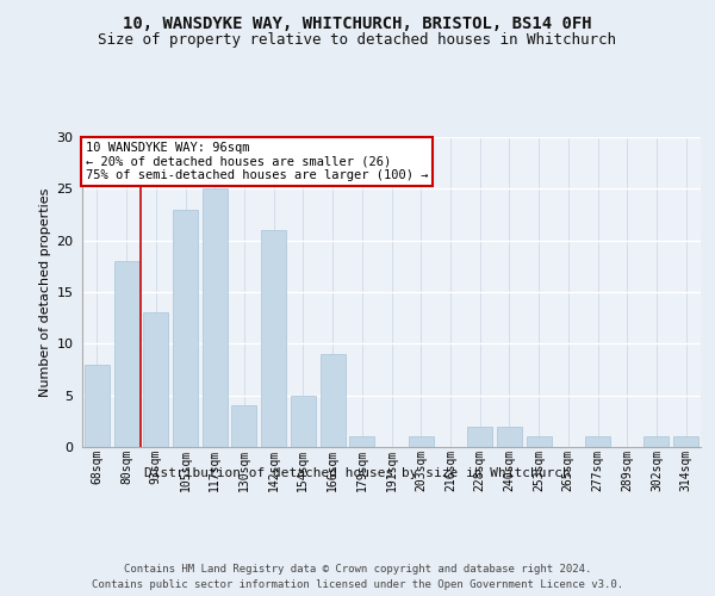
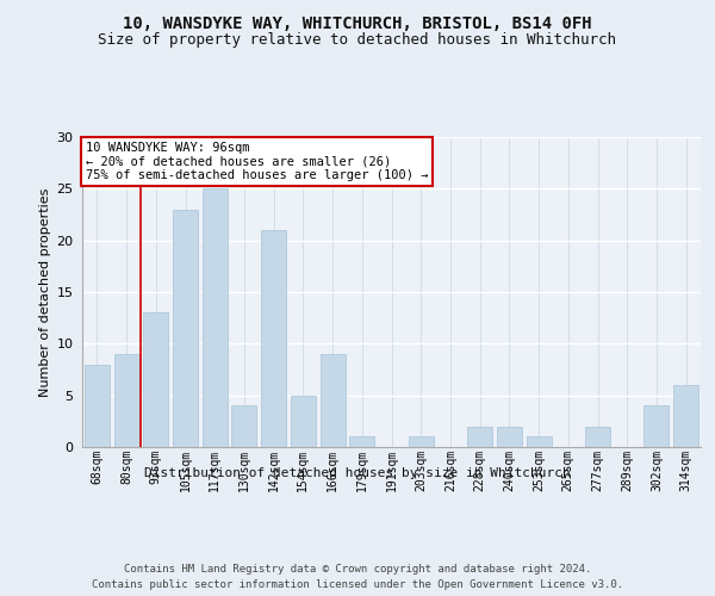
80sqm: 18 -> 9
277sqm: 1 -> 2
302sqm: 1 -> 4
314sqm: 1 -> 6
